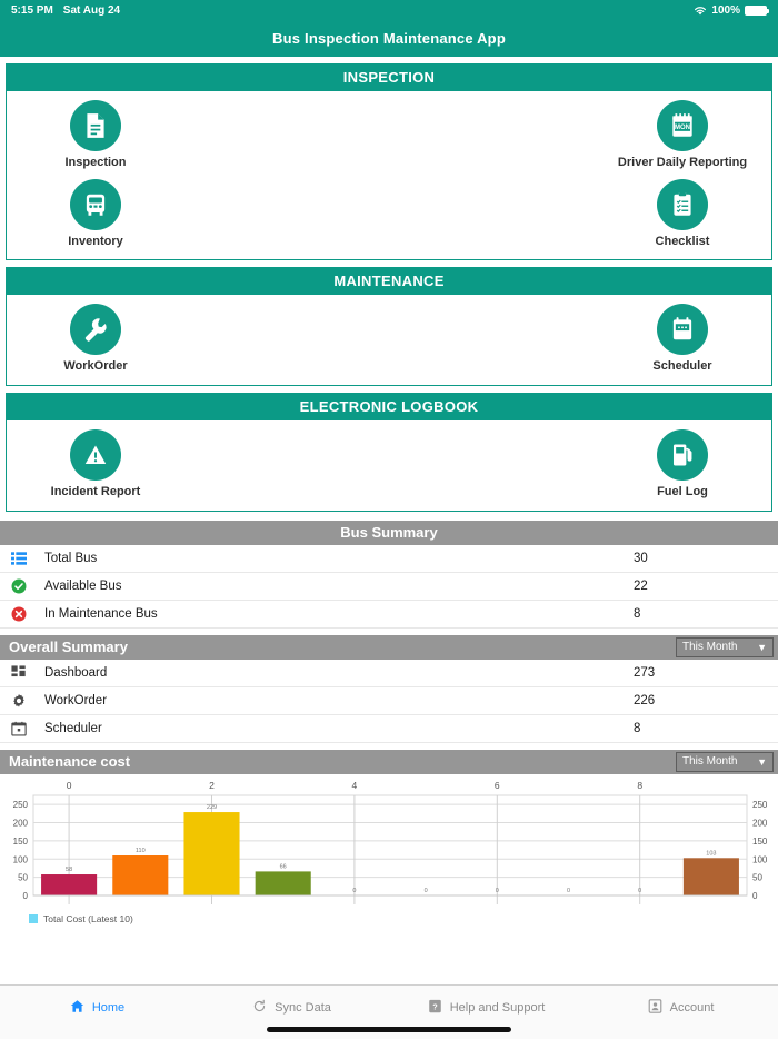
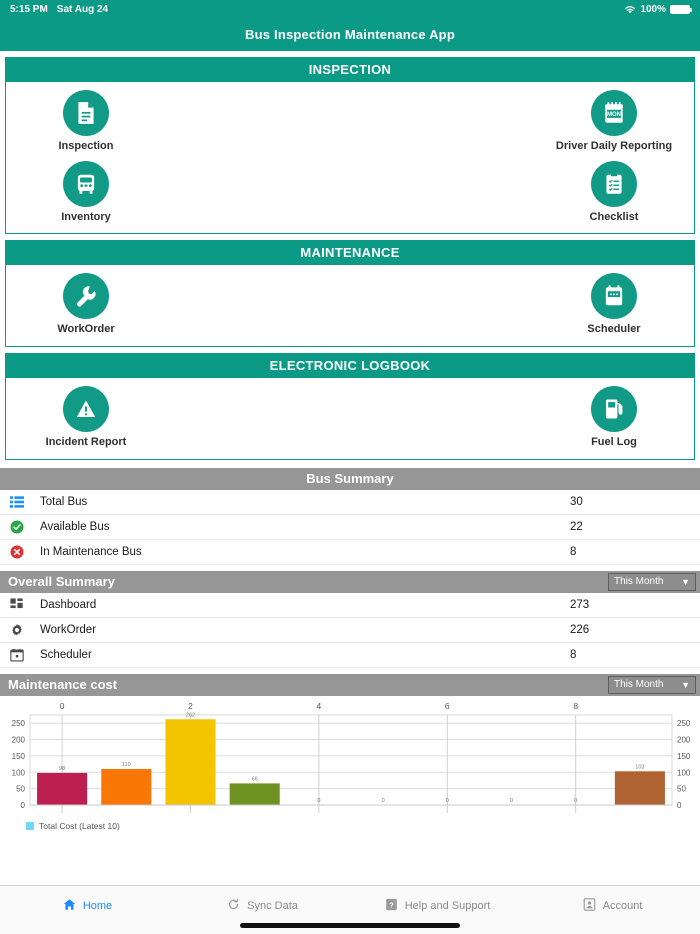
0: 58 -> 98
2: 229 -> 262
